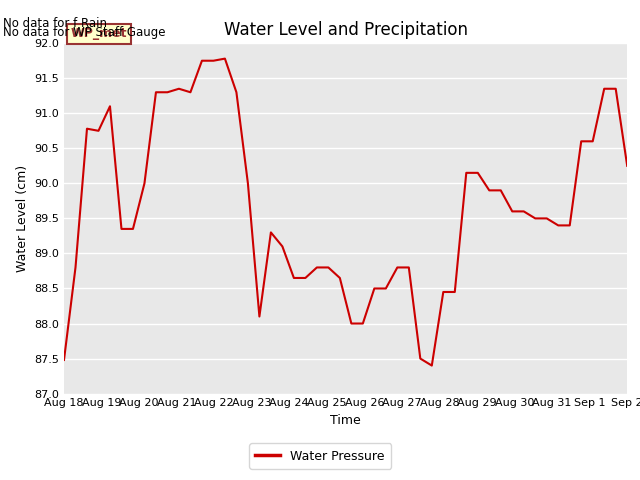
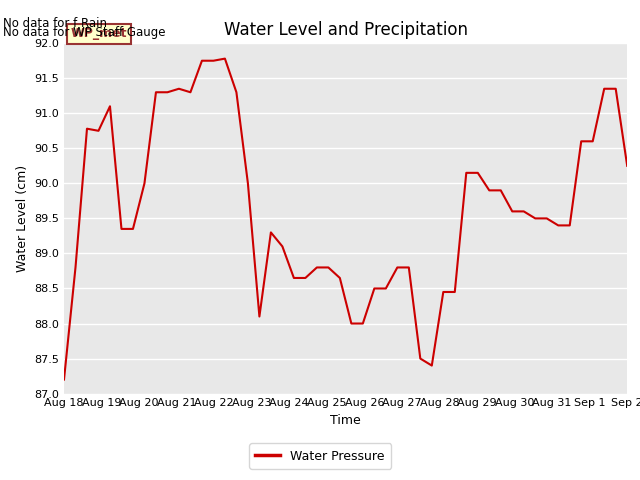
Aug 18: 87.48 -> 87.20
